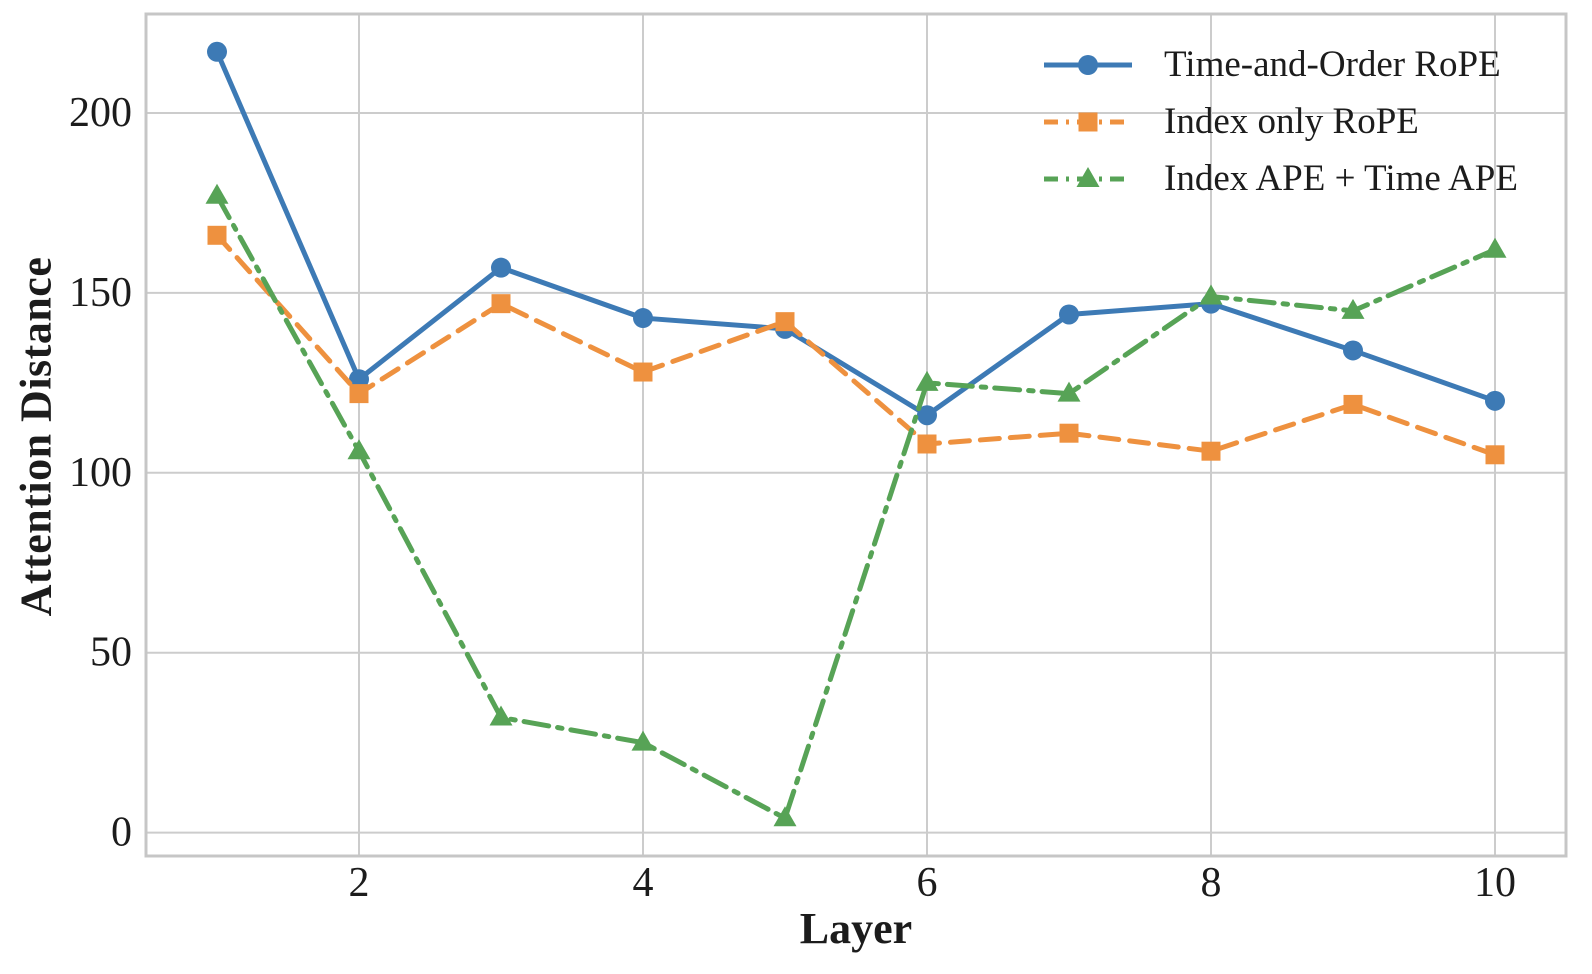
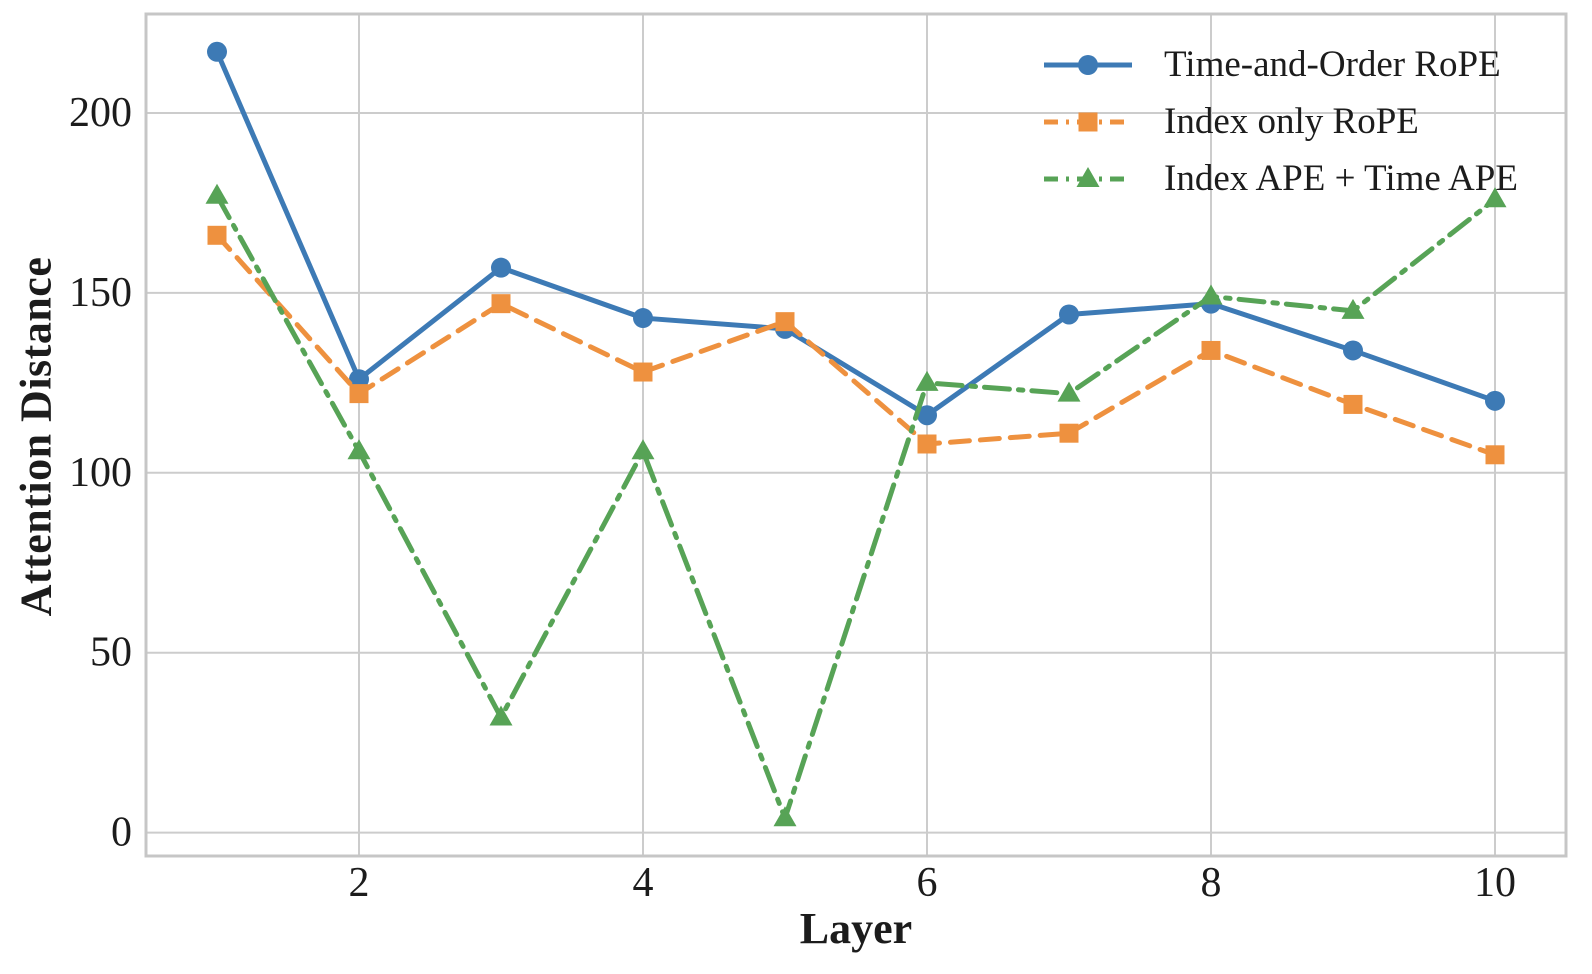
Index APE + Time APE/4: 25 -> 106
Index only RoPE/8: 106 -> 134
Index APE + Time APE/10: 162 -> 176
